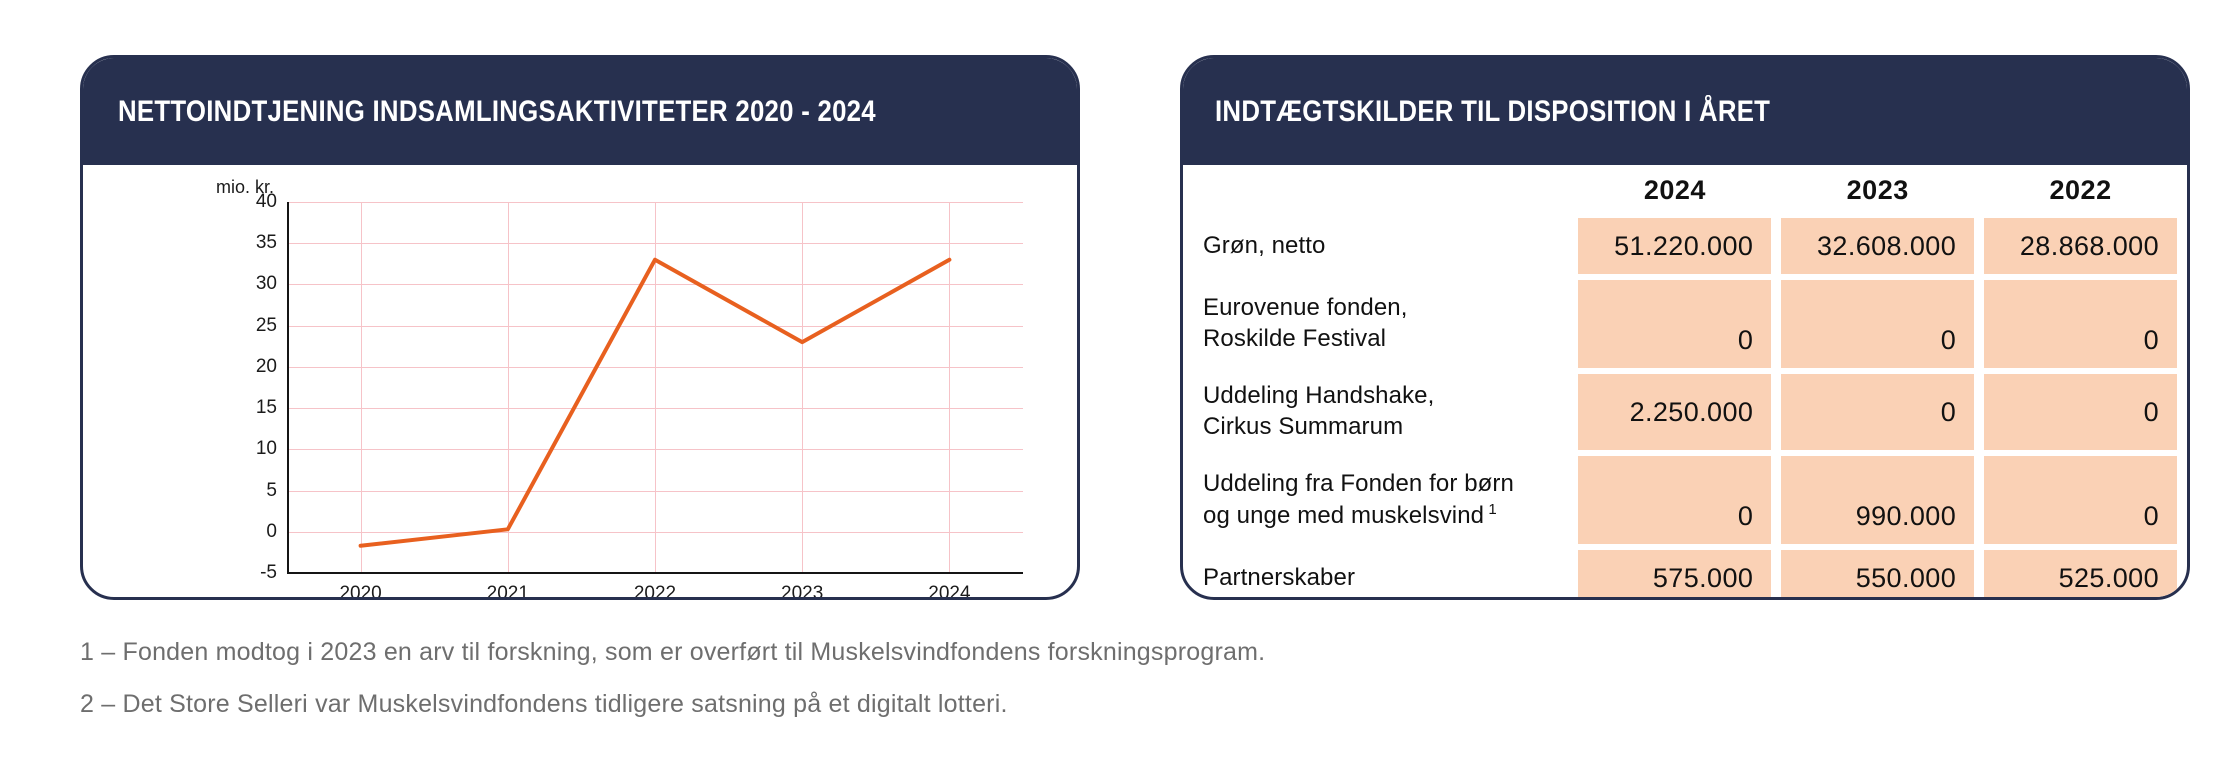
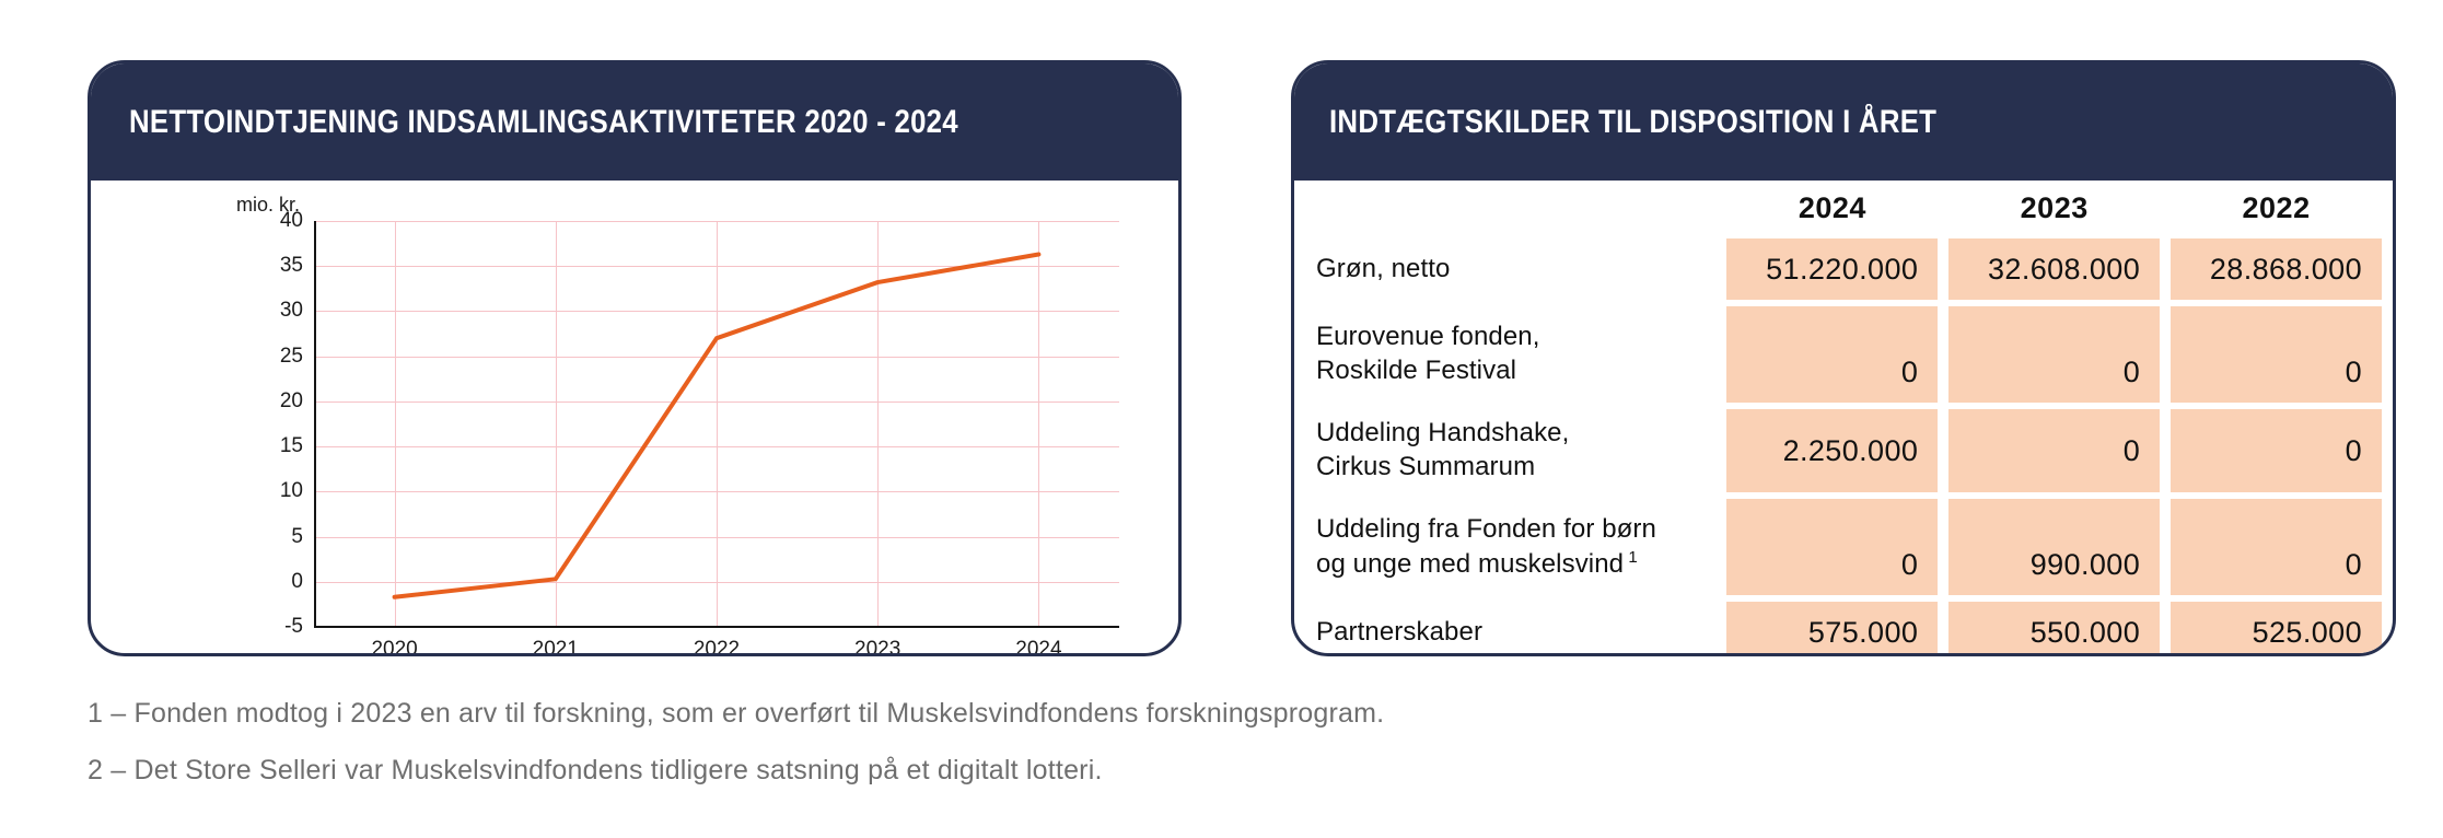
2022: 33 -> 27
2023: 23 -> 33
2024: 33 -> 36
